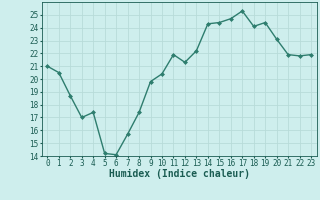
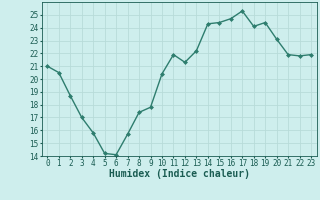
4: 17.4 -> 15.8
9: 19.8 -> 17.8
